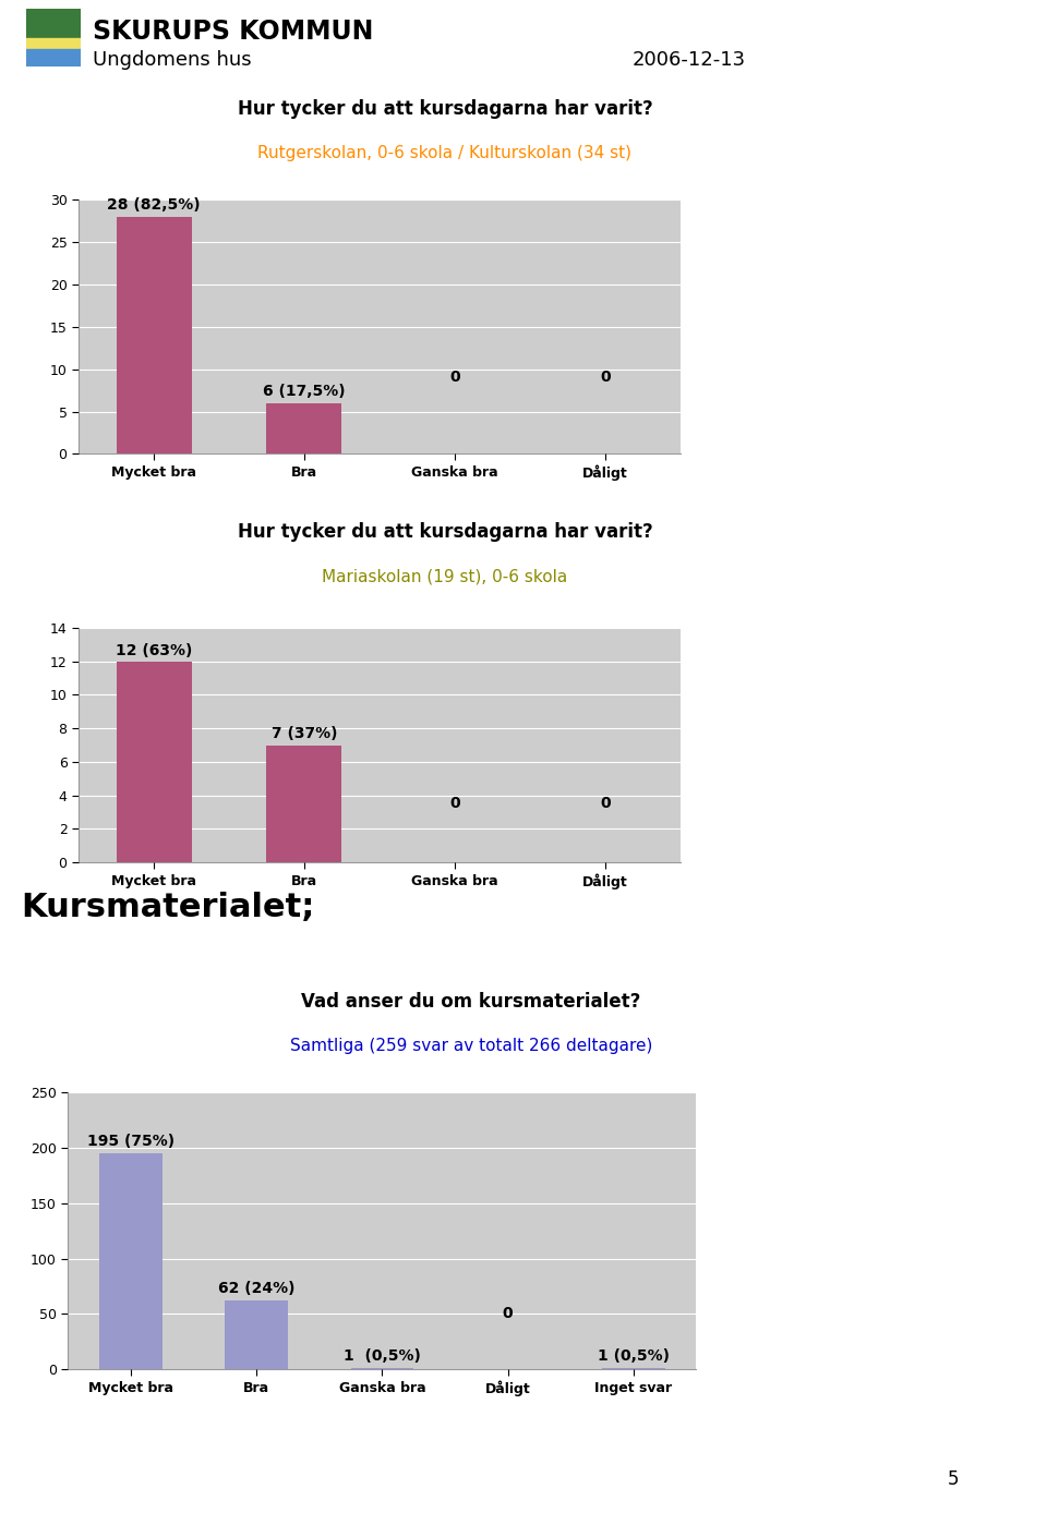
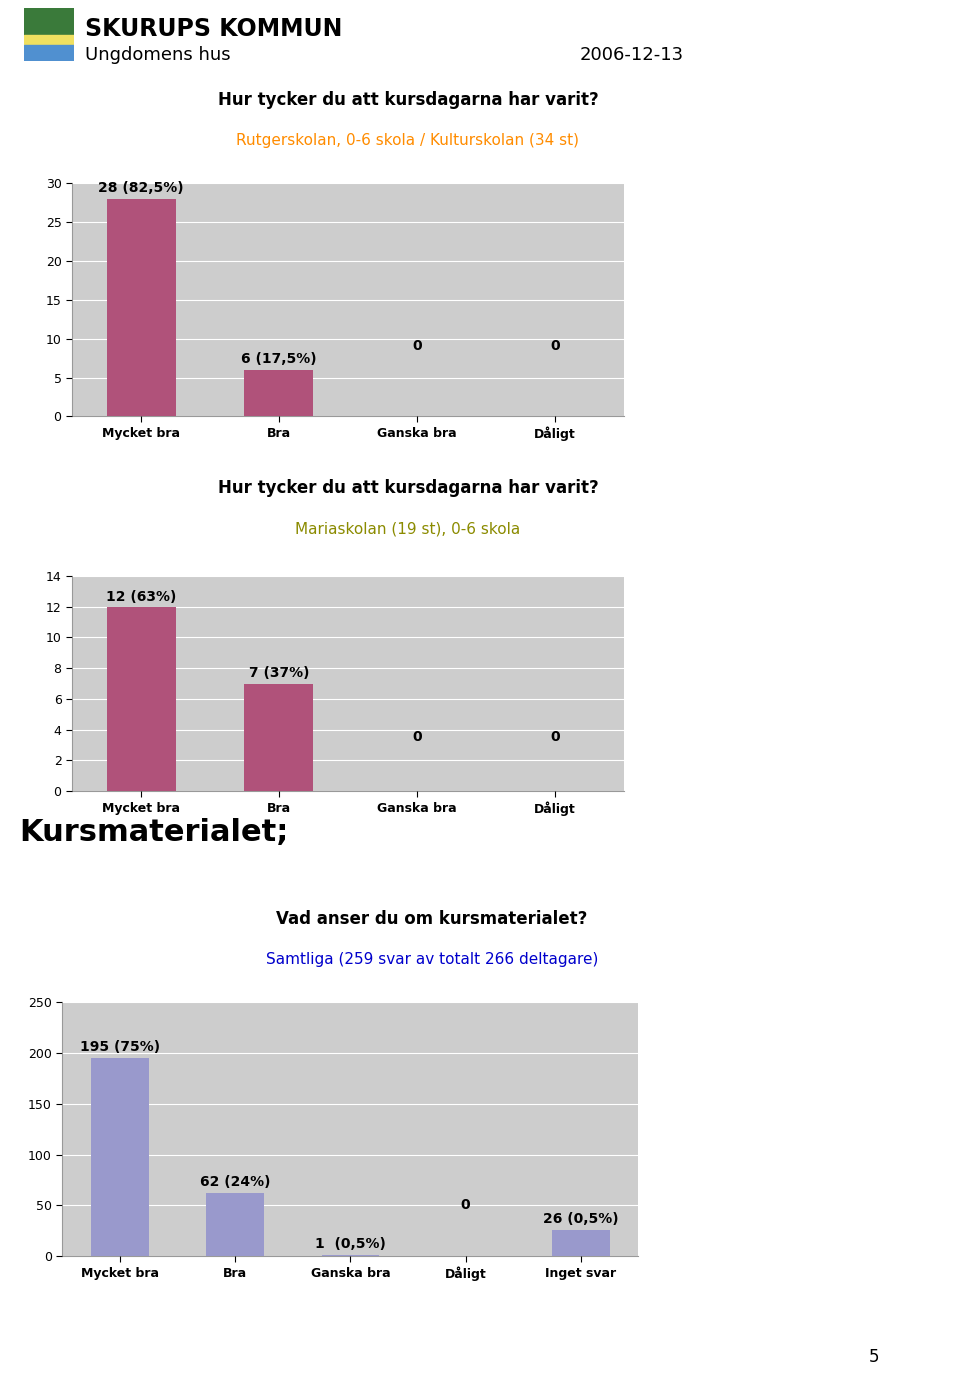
Inget svar: 1 -> 26
